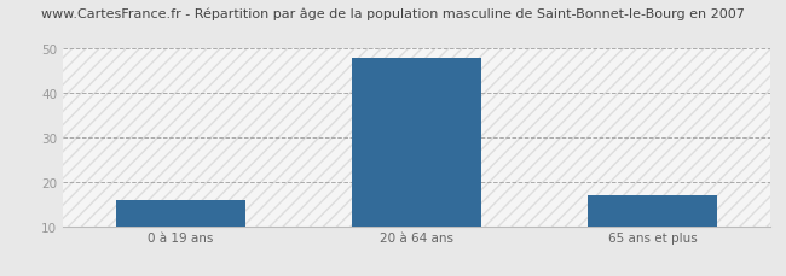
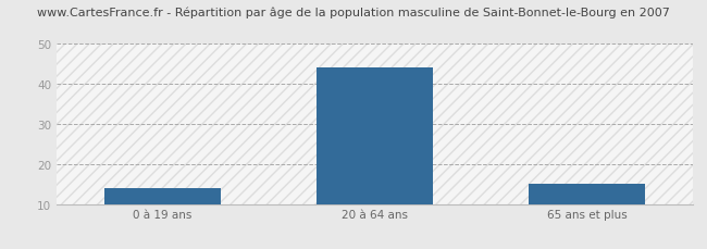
0 à 19 ans: 16 -> 14
20 à 64 ans: 48 -> 44
65 ans et plus: 17 -> 15
